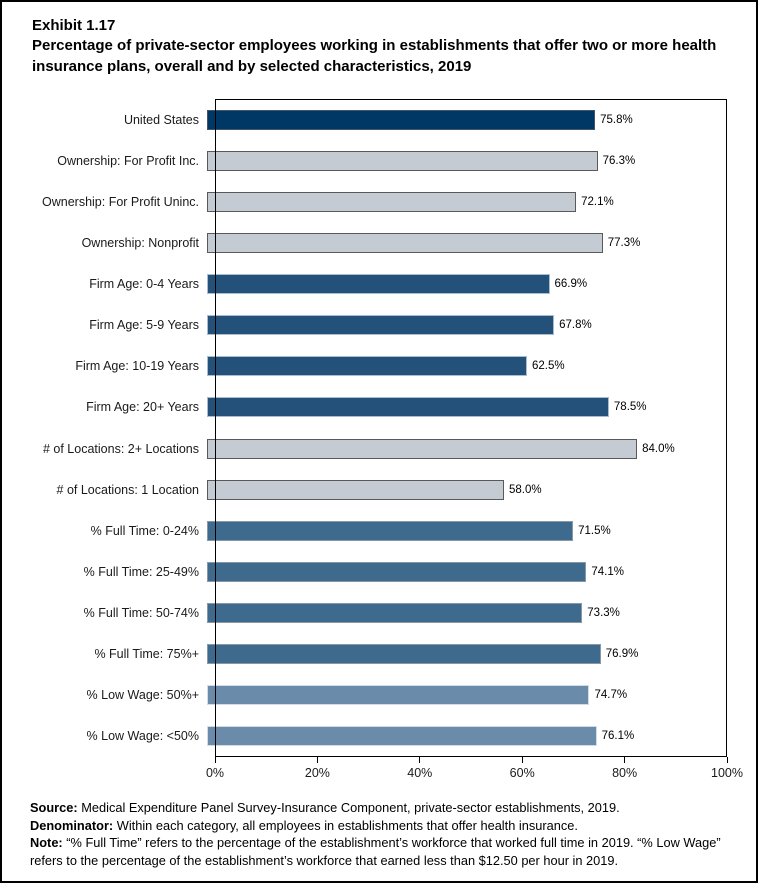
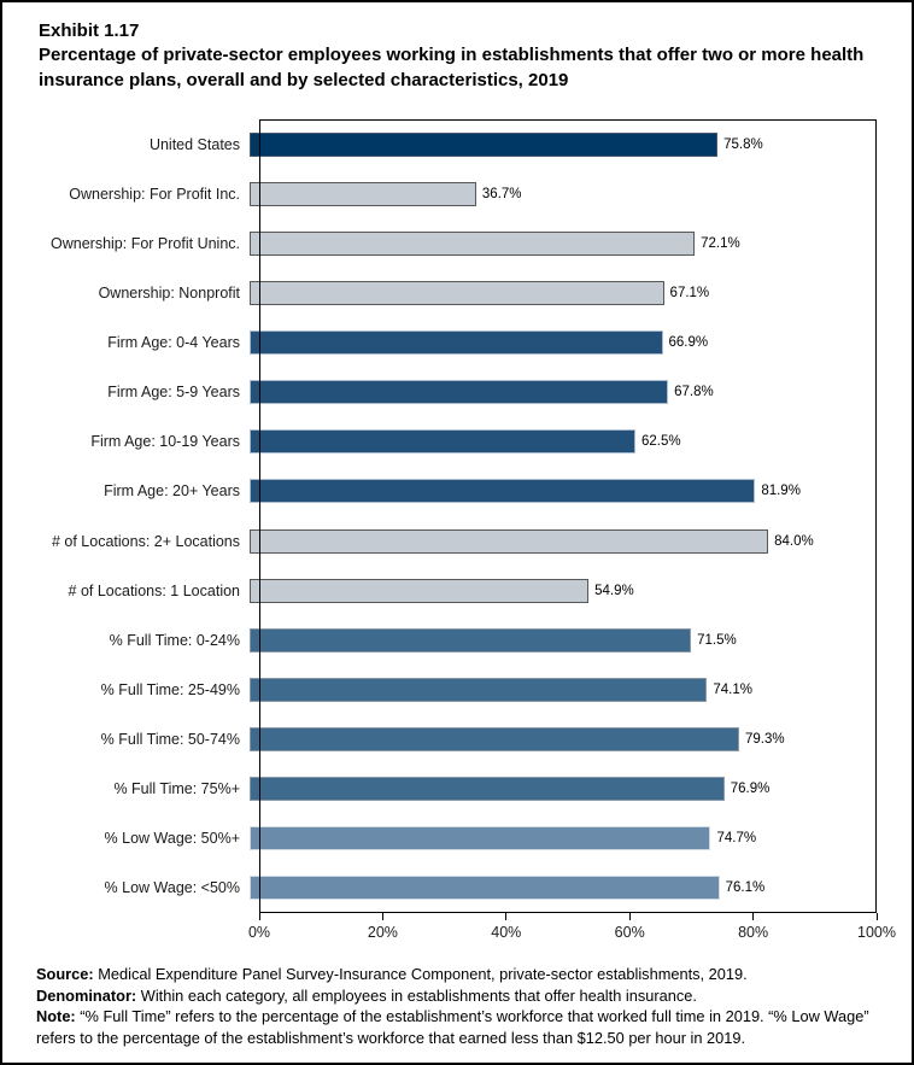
Ownership: For Profit Inc.: 76.3% -> 36.7%
Ownership: Nonprofit: 77.3% -> 67.1%
Firm Age: 20+ Years: 78.5% -> 81.9%
# of Locations: 1 Location: 58.0% -> 54.9%
% Full Time: 50-74%: 73.3% -> 79.3%
